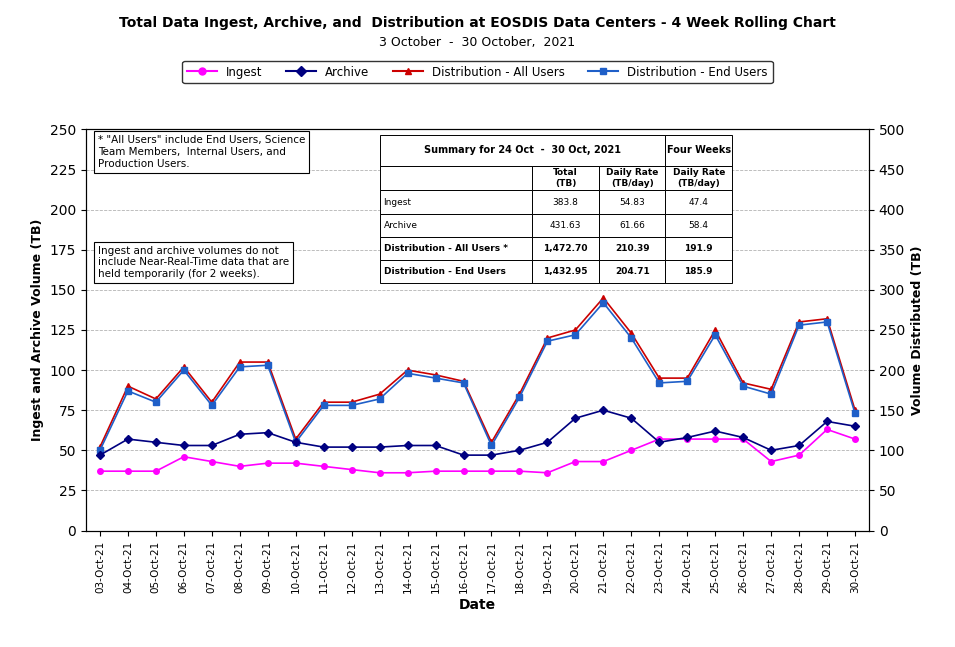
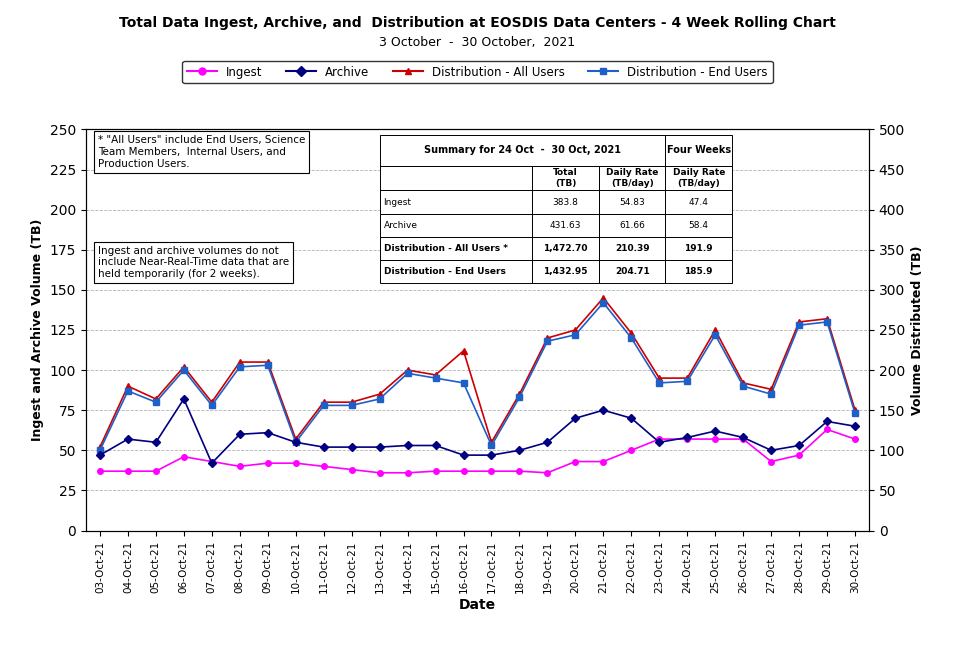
Archive/06-Oct-21: 53 -> 82
Archive/07-Oct-21: 53 -> 42
Distribution - All Users/16-Oct-21: 93 -> 112
